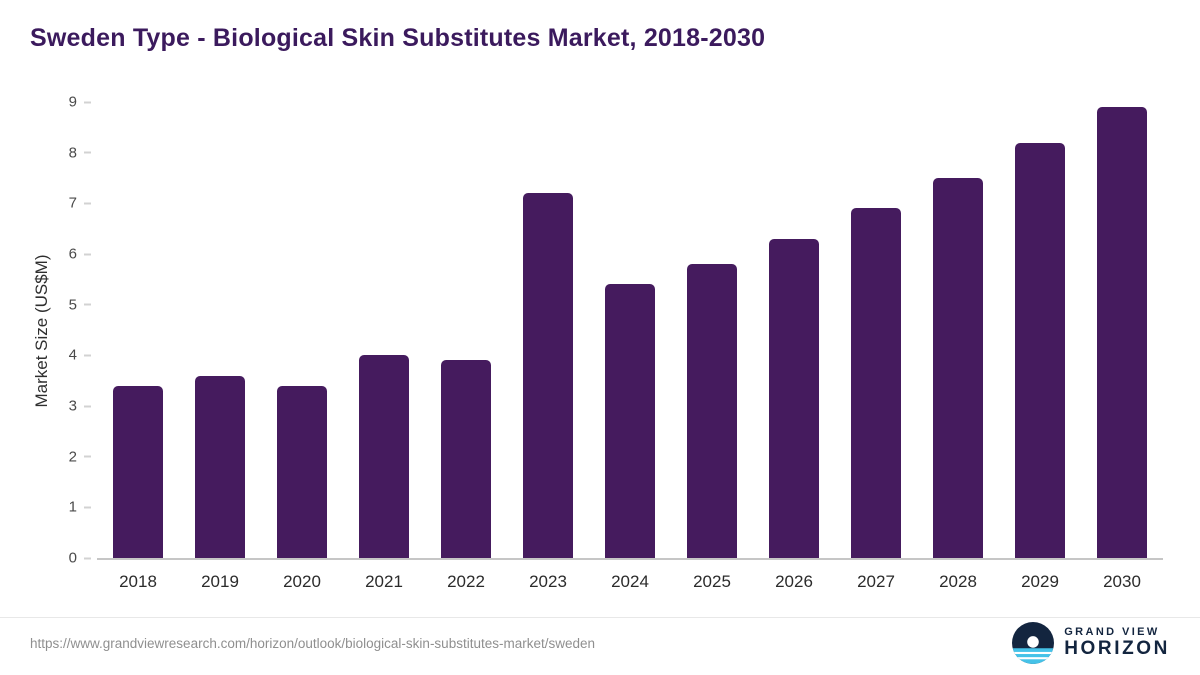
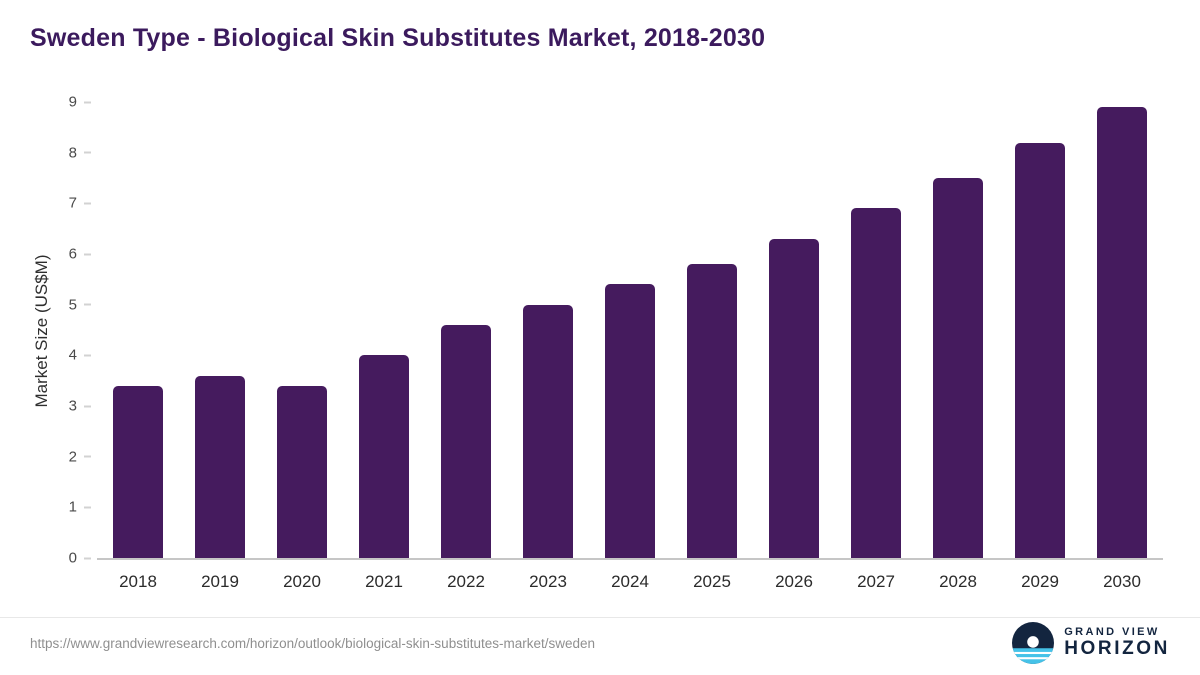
2022: 3.9 -> 4.6
2023: 7.2 -> 5.0
